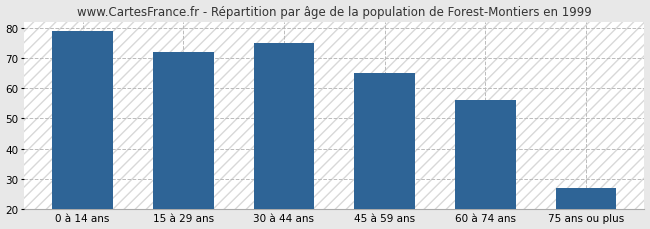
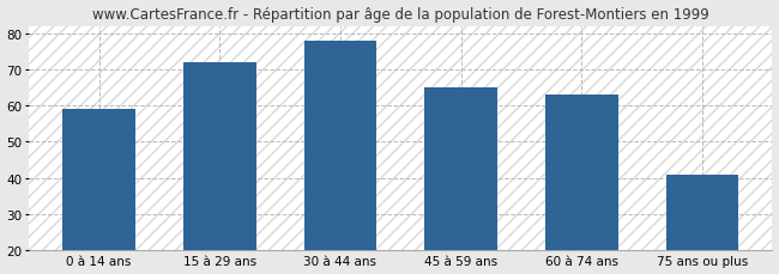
0 à 14 ans: 79 -> 59
30 à 44 ans: 75 -> 78
60 à 74 ans: 56 -> 63
75 ans ou plus: 27 -> 41
